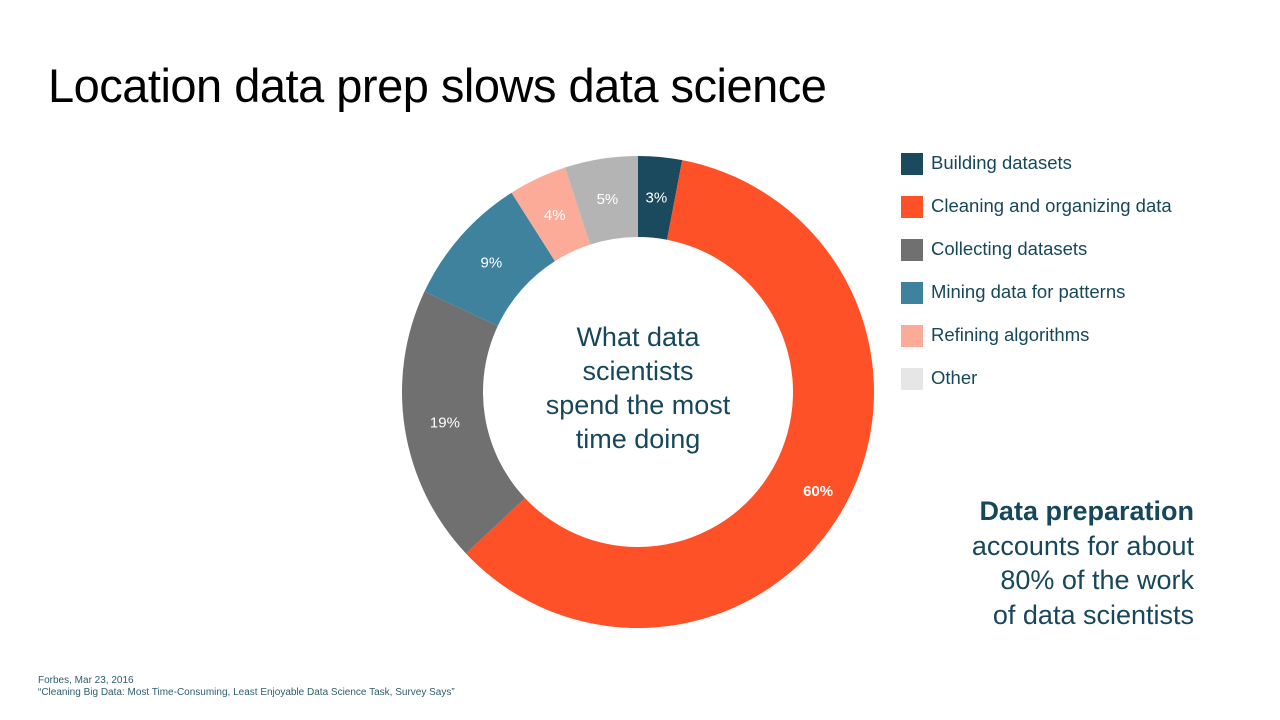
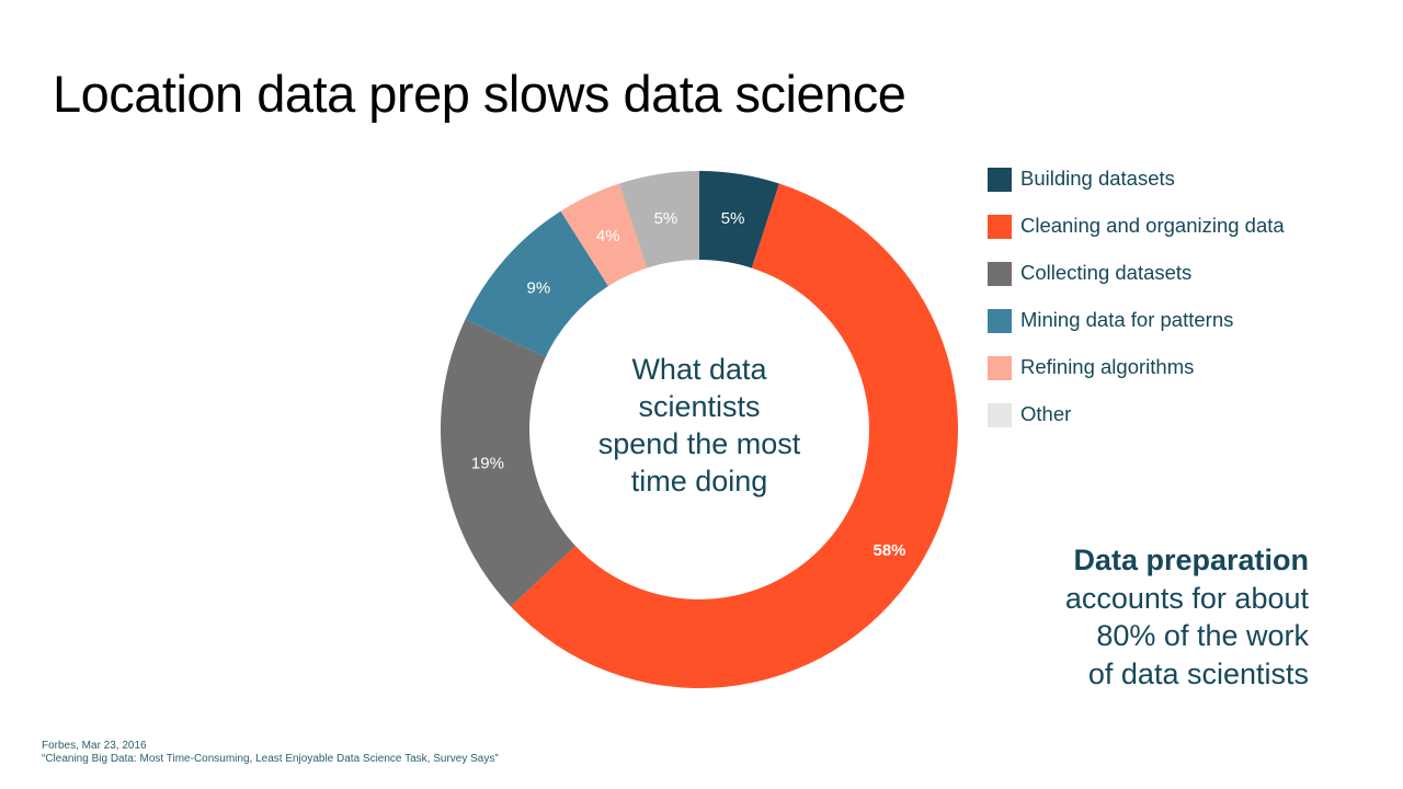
Building datasets: 3% -> 5%
Cleaning and organizing data: 60% -> 58%
